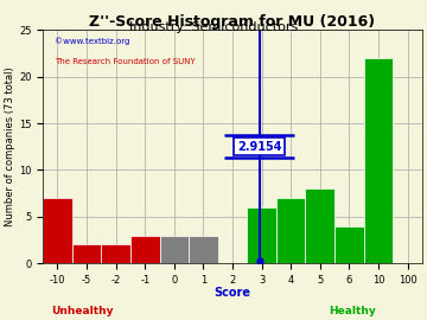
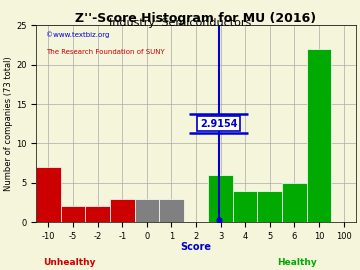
4: 7 -> 4
5: 8 -> 4
6: 4 -> 5
